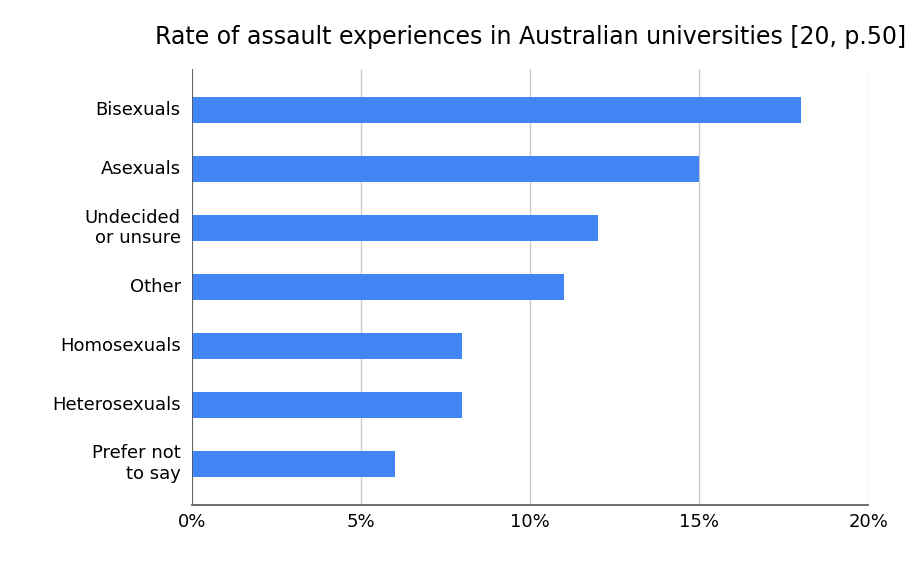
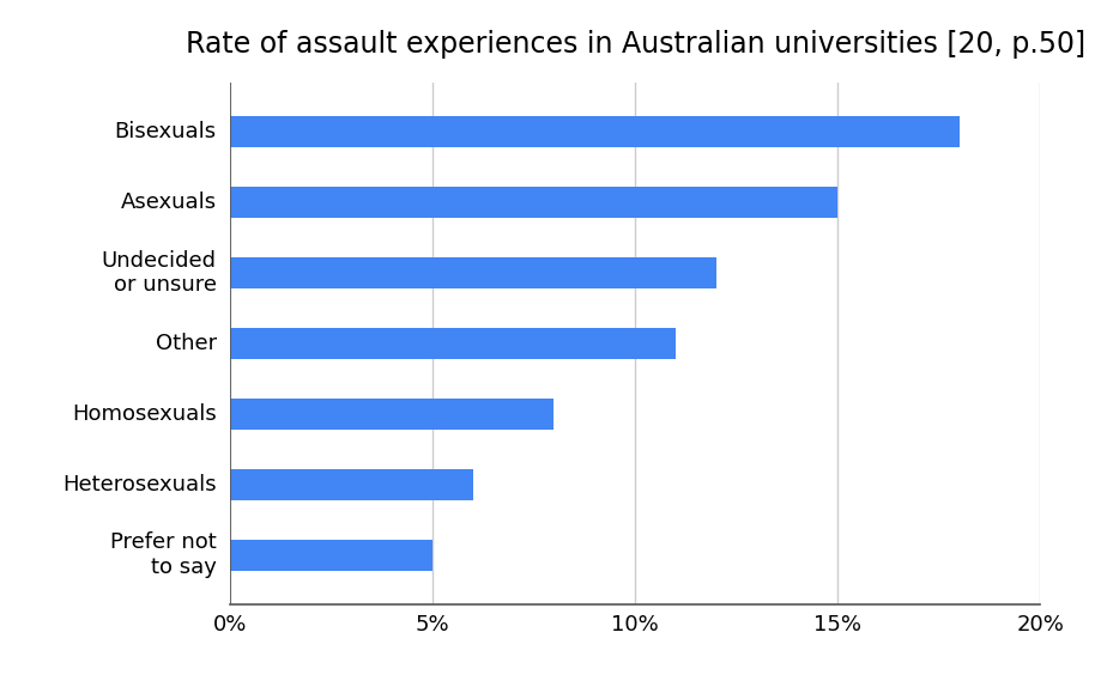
Heterosexuals: 8% -> 6%
Prefer not to say: 6% -> 5%
